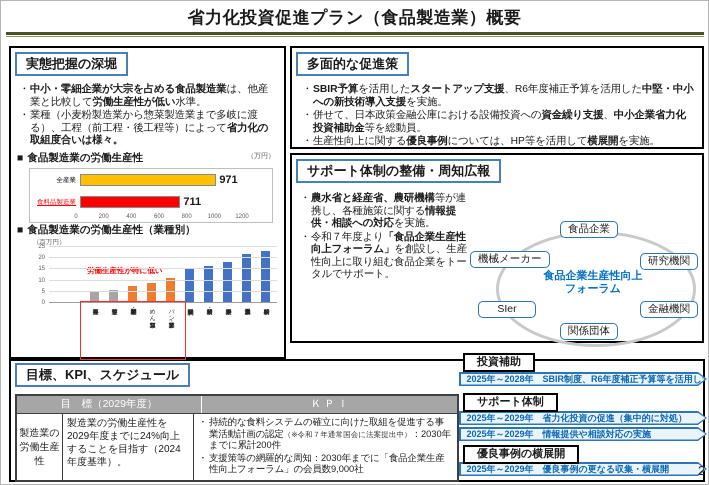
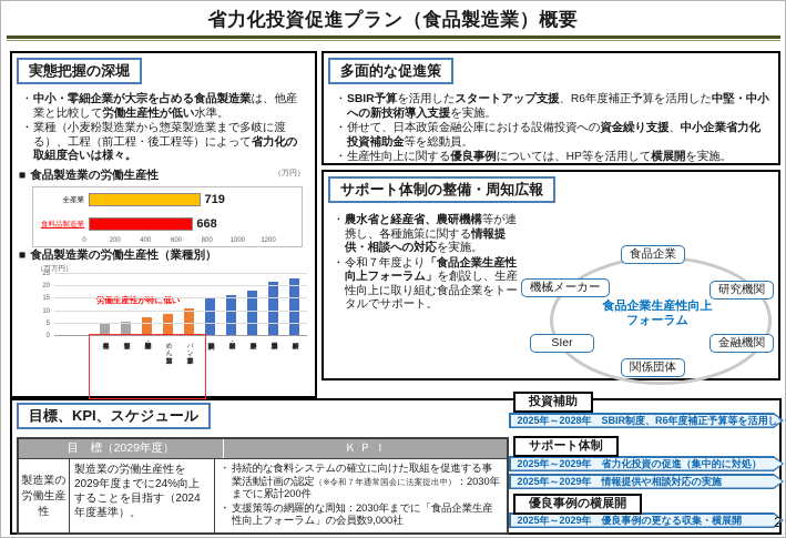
食品製造業の労働生産性/全産業: 971 -> 719
食品製造業の労働生産性/食料品製造業: 711 -> 668
